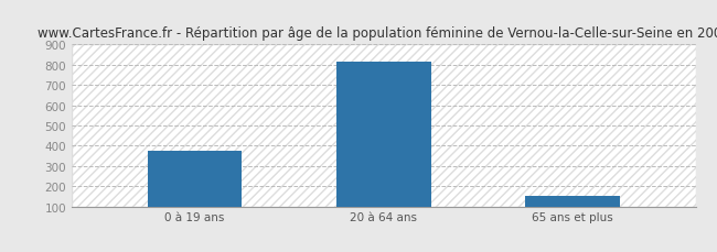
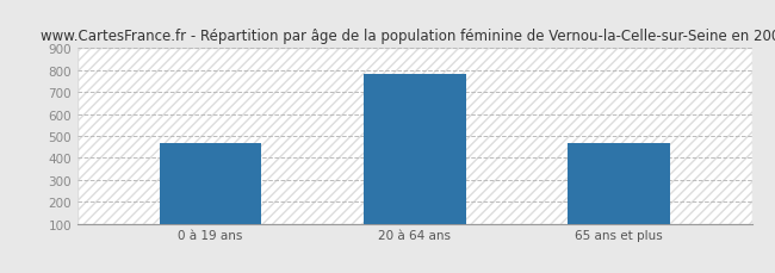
0 à 19 ans: 380 -> 470
20 à 64 ans: 820 -> 780
65 ans et plus: 150 -> 470
